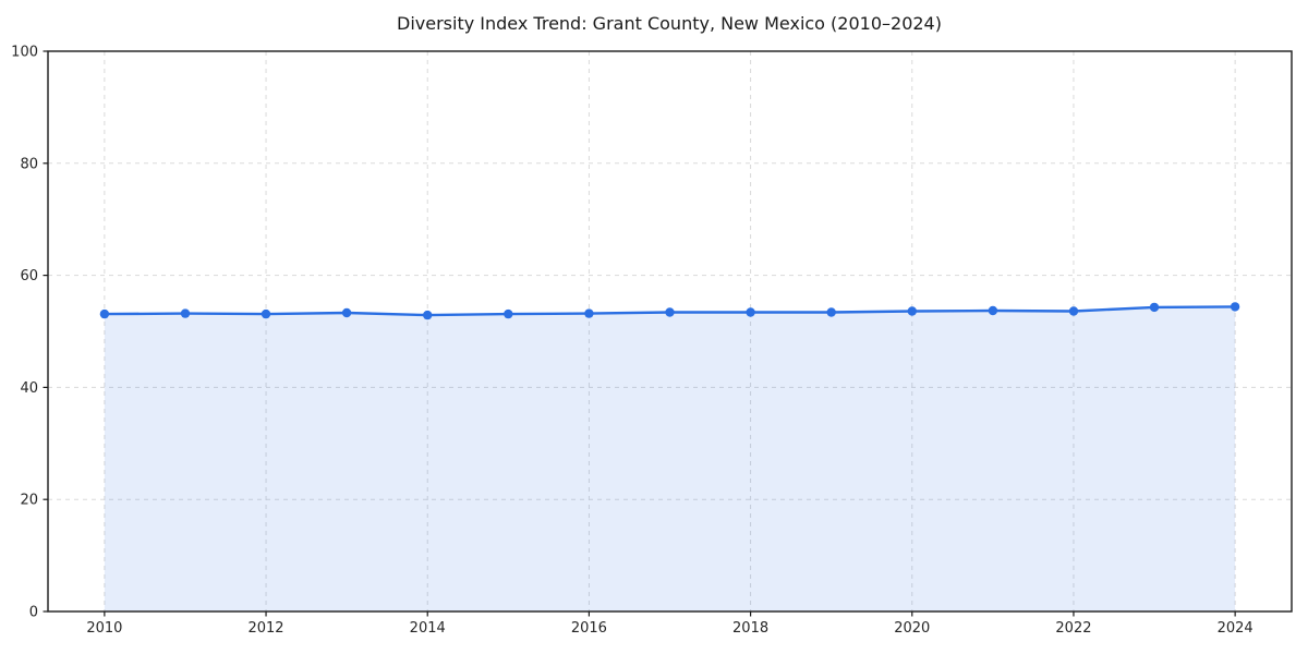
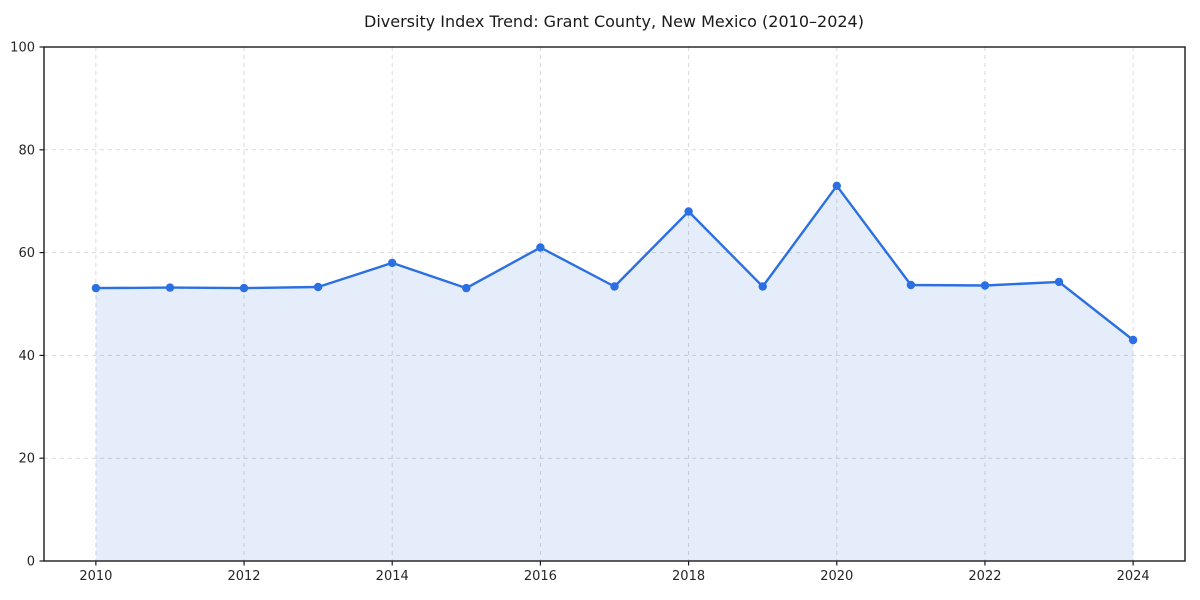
2014: 53 -> 58
2016: 53 -> 61
2018: 53 -> 68
2020: 54 -> 73
2024: 54 -> 43
